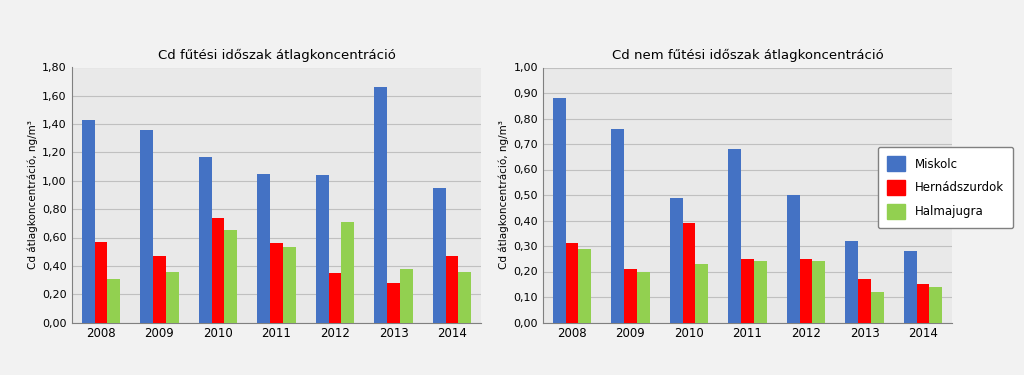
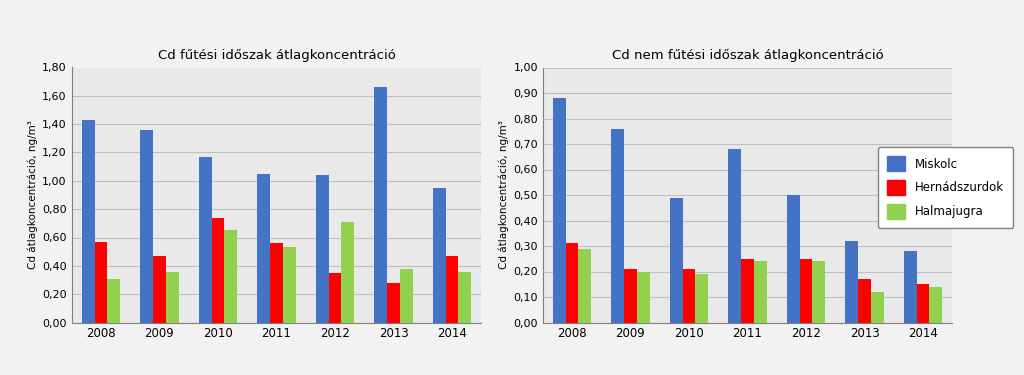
Cd nem fűtési időszak átlagkoncentráció/Hernádszurdok/2010: 0,39 -> 0,21
Cd nem fűtési időszak átlagkoncentráció/Halmajugra/2010: 0,23 -> 0,19
